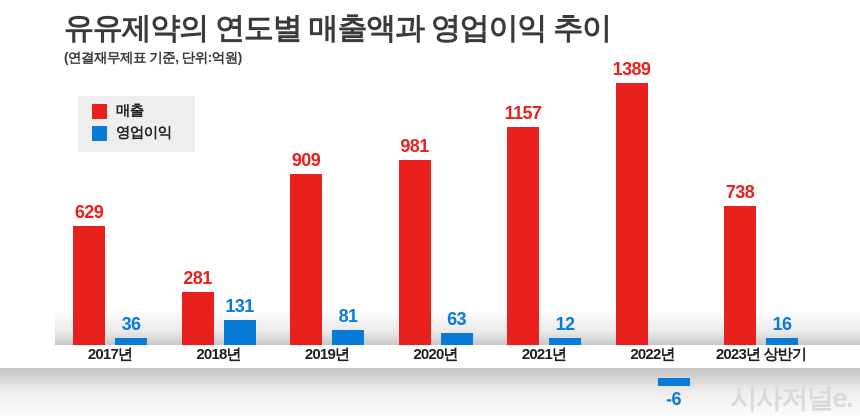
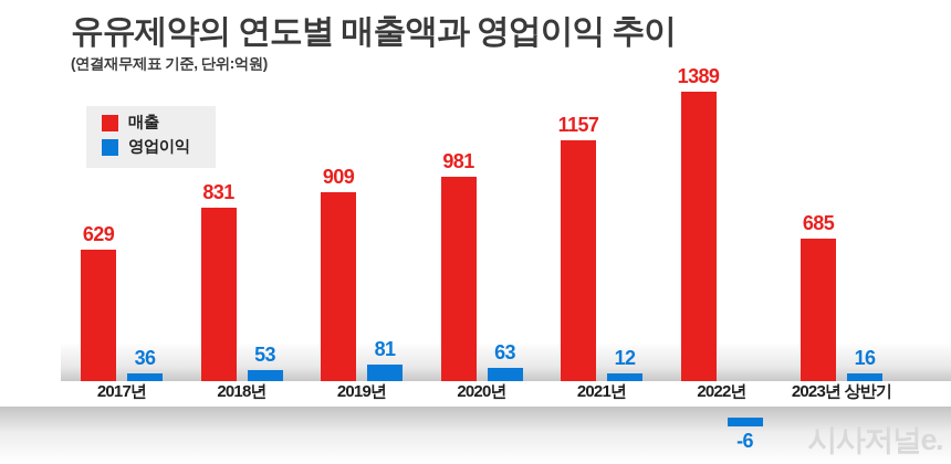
매출/2018년: 281 -> 831
영업이익/2018년: 131 -> 53
매출/2023년 상반기: 738 -> 685
